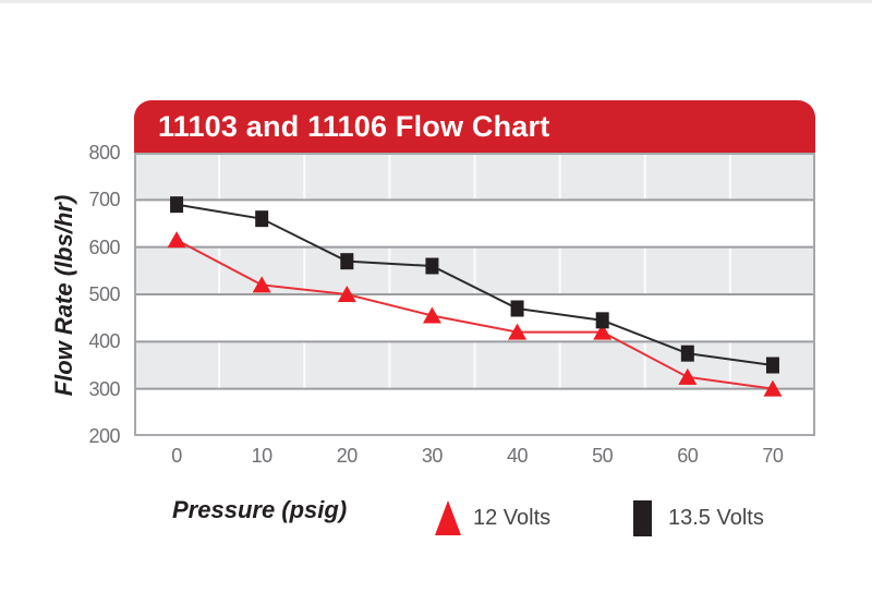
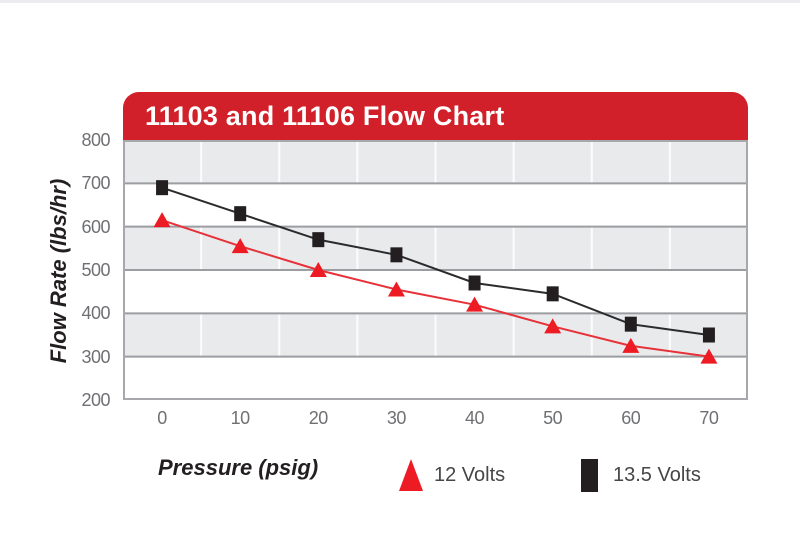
12 Volts/10: 520 -> 560
13.5 Volts/10: 660 -> 630
13.5 Volts/30: 560 -> 540
12 Volts/50: 420 -> 370
